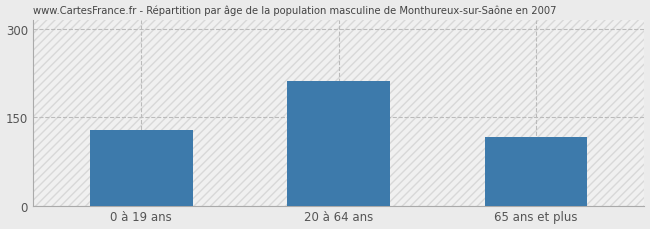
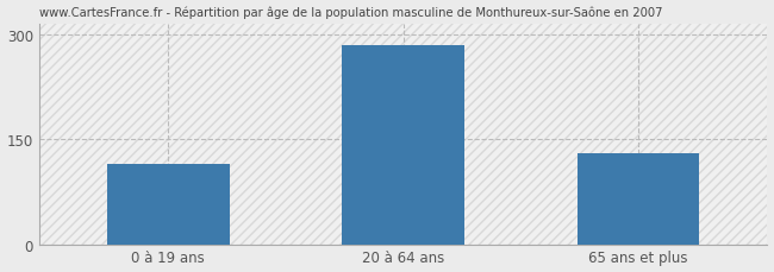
0 à 19 ans: 128 -> 115
20 à 64 ans: 212 -> 285
65 ans et plus: 116 -> 130
